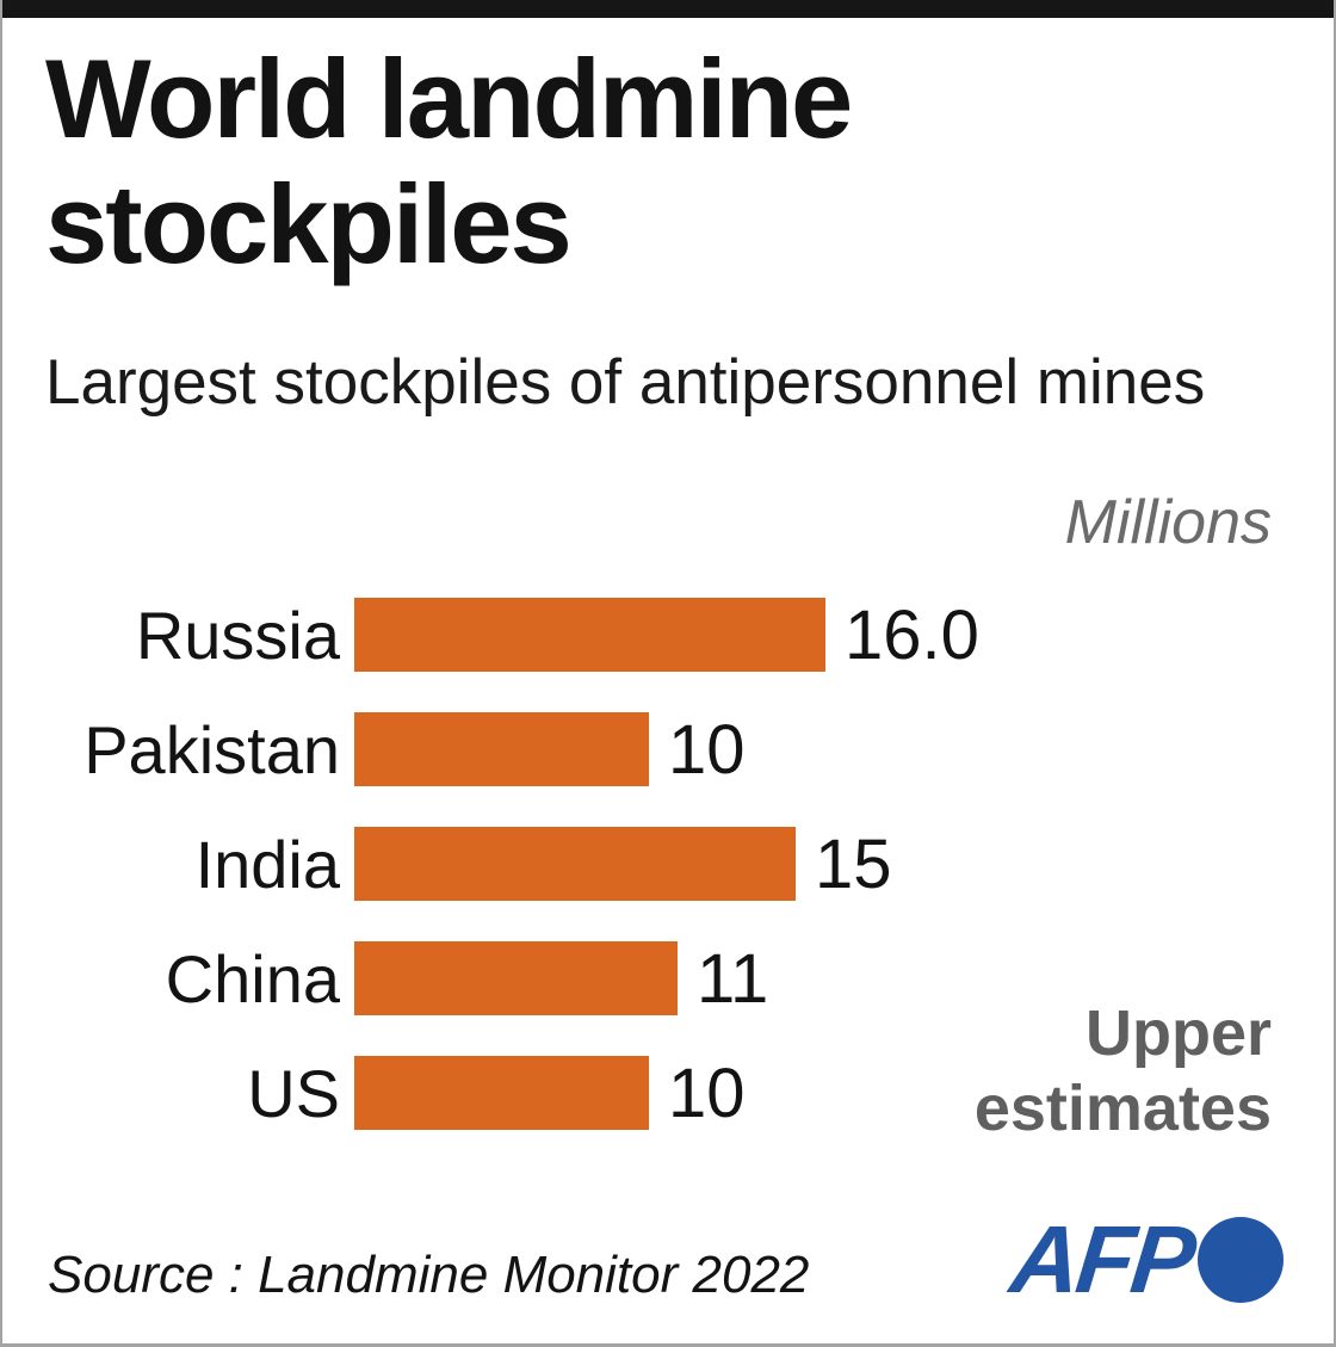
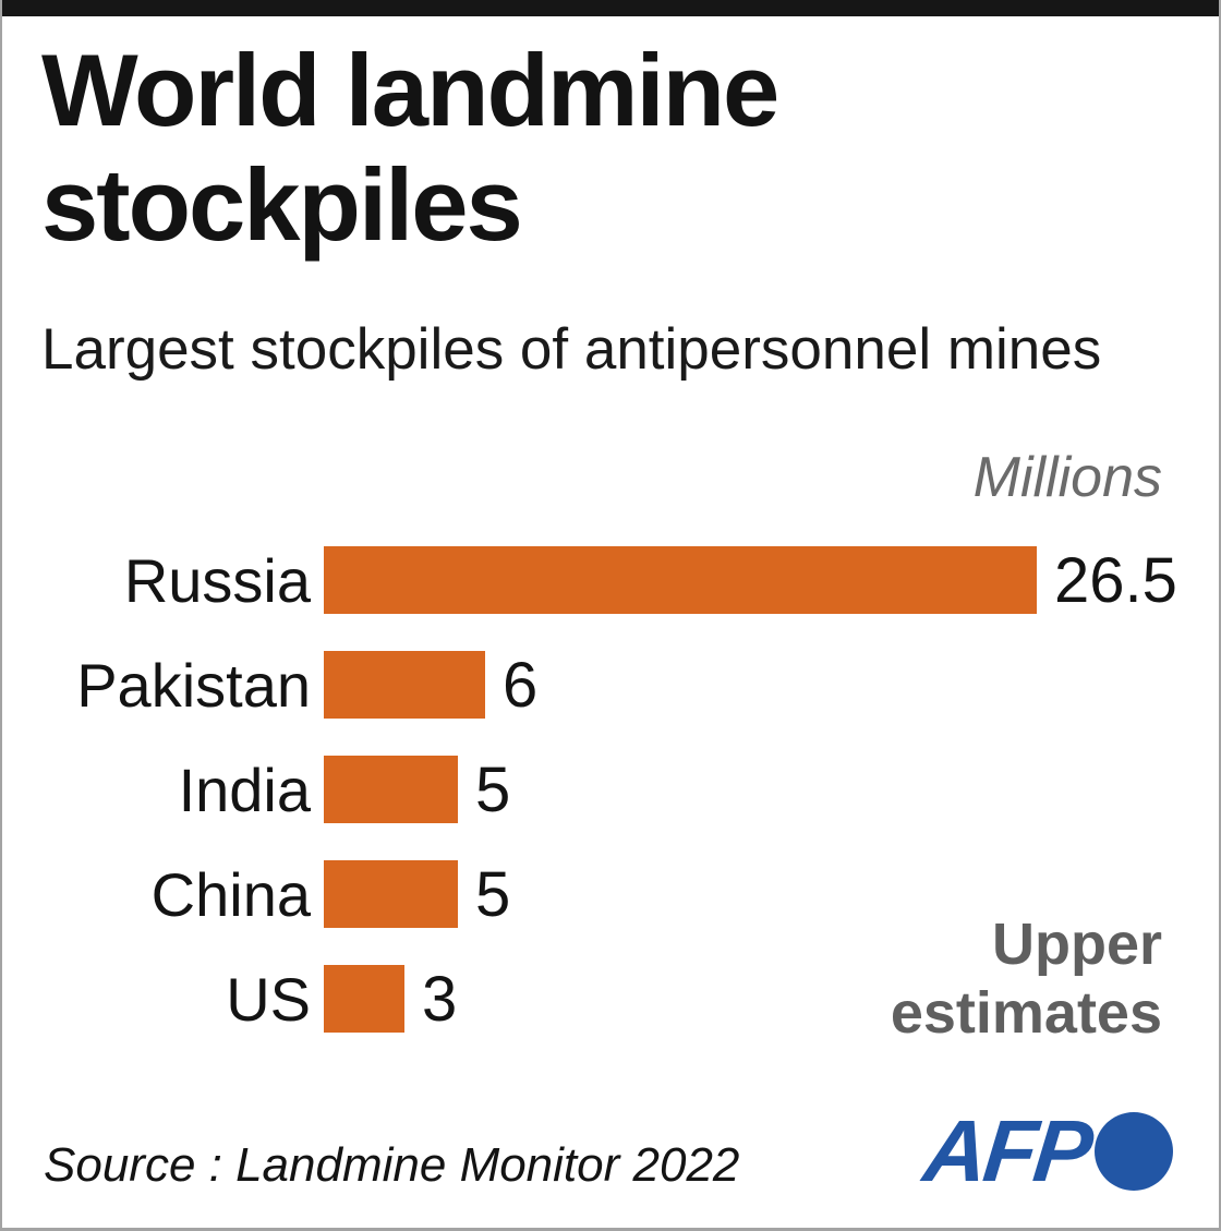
Russia: 16.0 -> 26.5
Pakistan: 10 -> 6
India: 15 -> 5
China: 11 -> 5
US: 10 -> 3
